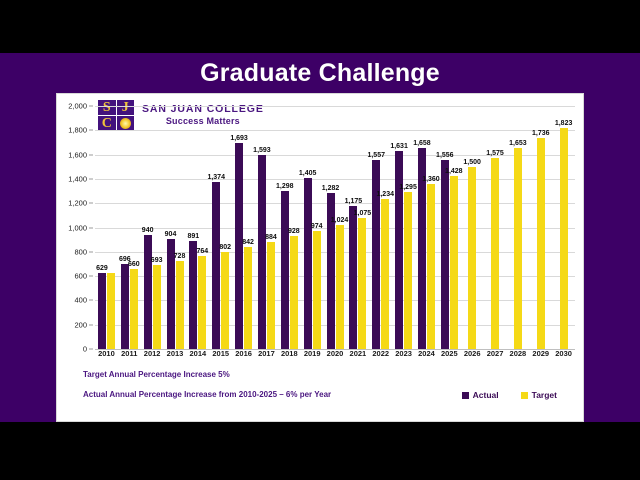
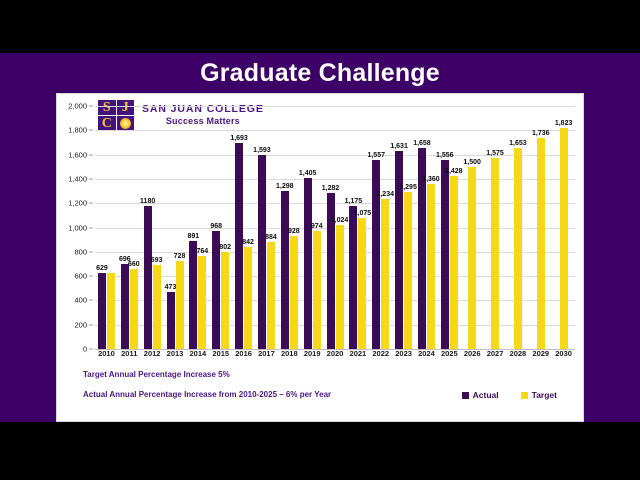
Actual/2012: 940 -> 1180
Actual/2013: 904 -> 473
Actual/2015: 1,374 -> 968
